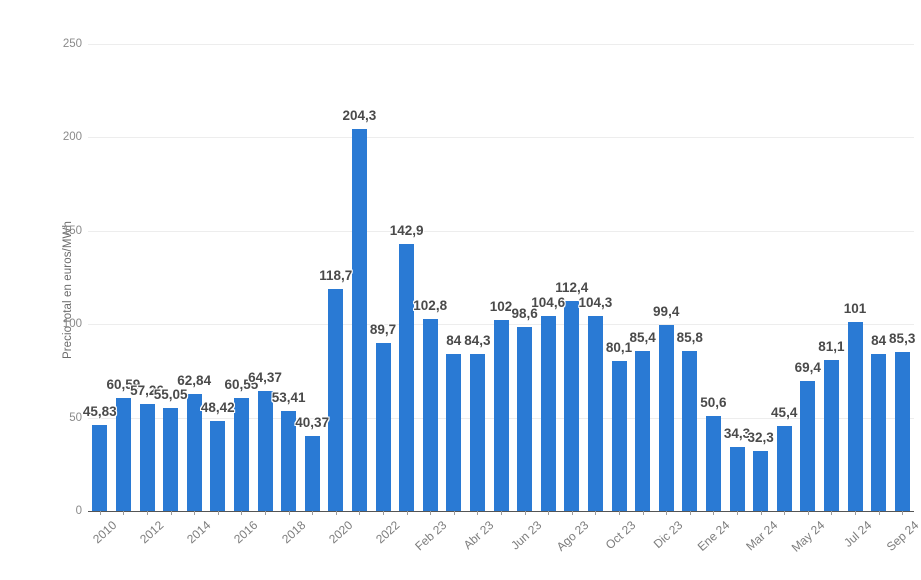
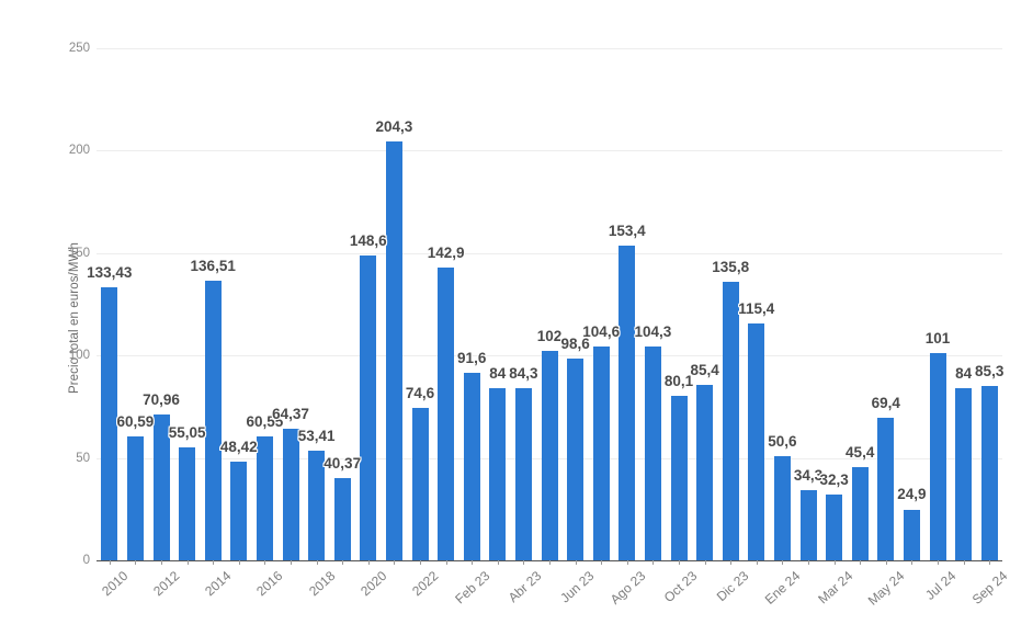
2010: 45,83 -> 133,43
2012: 57,26 -> 70,96
2014: 62,84 -> 136,51
2020: 118,7 -> 148,6
2022: 89,7 -> 74,6
Feb 23: 102,8 -> 91,6
Ago 23: 112,4 -> 153,4
Dic 23: 99,4 -> 135,8
Ene 24: 85,8 -> 115,4
Jul 24: 81,1 -> 24,9
